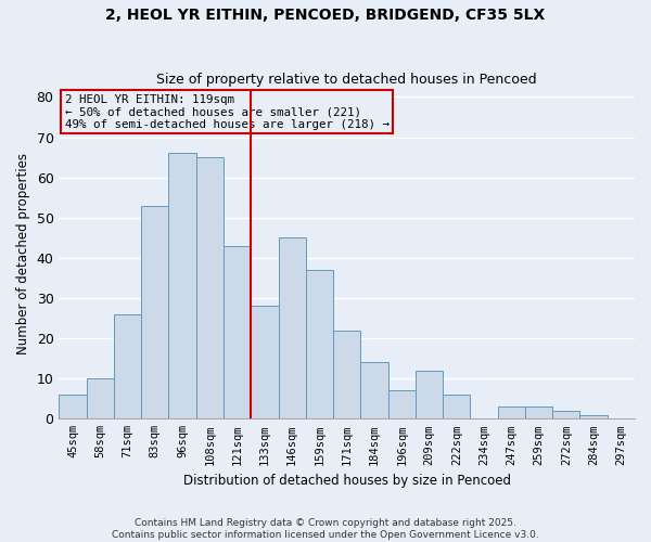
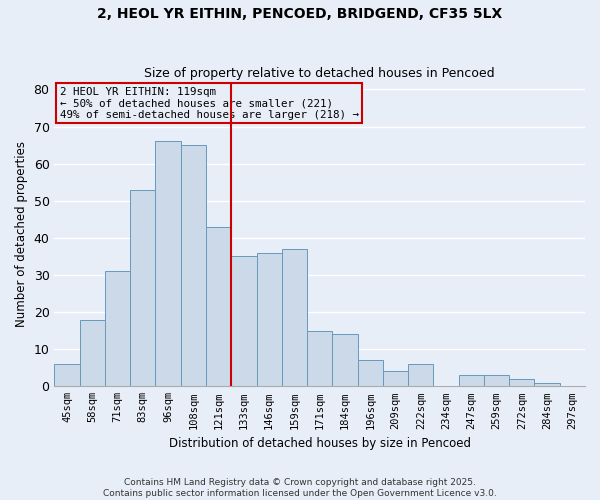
58sqm: 10 -> 18
71sqm: 26 -> 31
133sqm: 28 -> 35
146sqm: 45 -> 36
171sqm: 22 -> 15
209sqm: 12 -> 4
